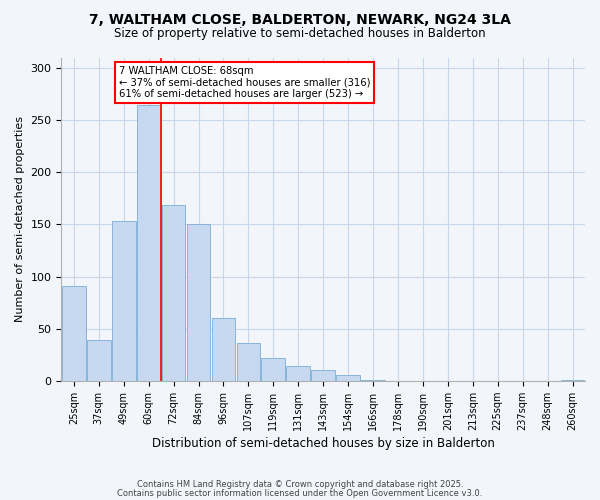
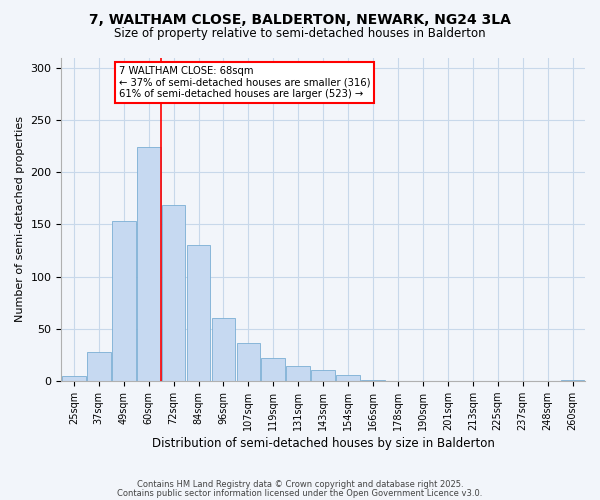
25sqm: 91 -> 5
37sqm: 39 -> 28
60sqm: 264 -> 224
84sqm: 150 -> 130
